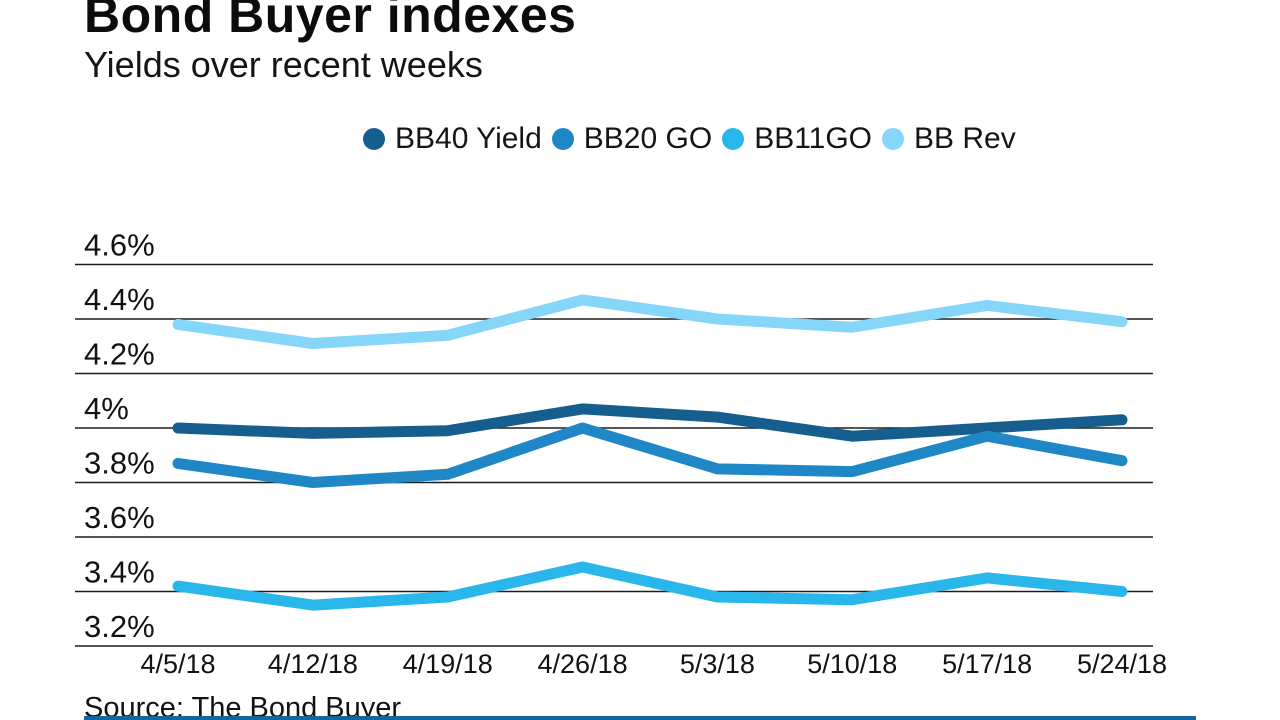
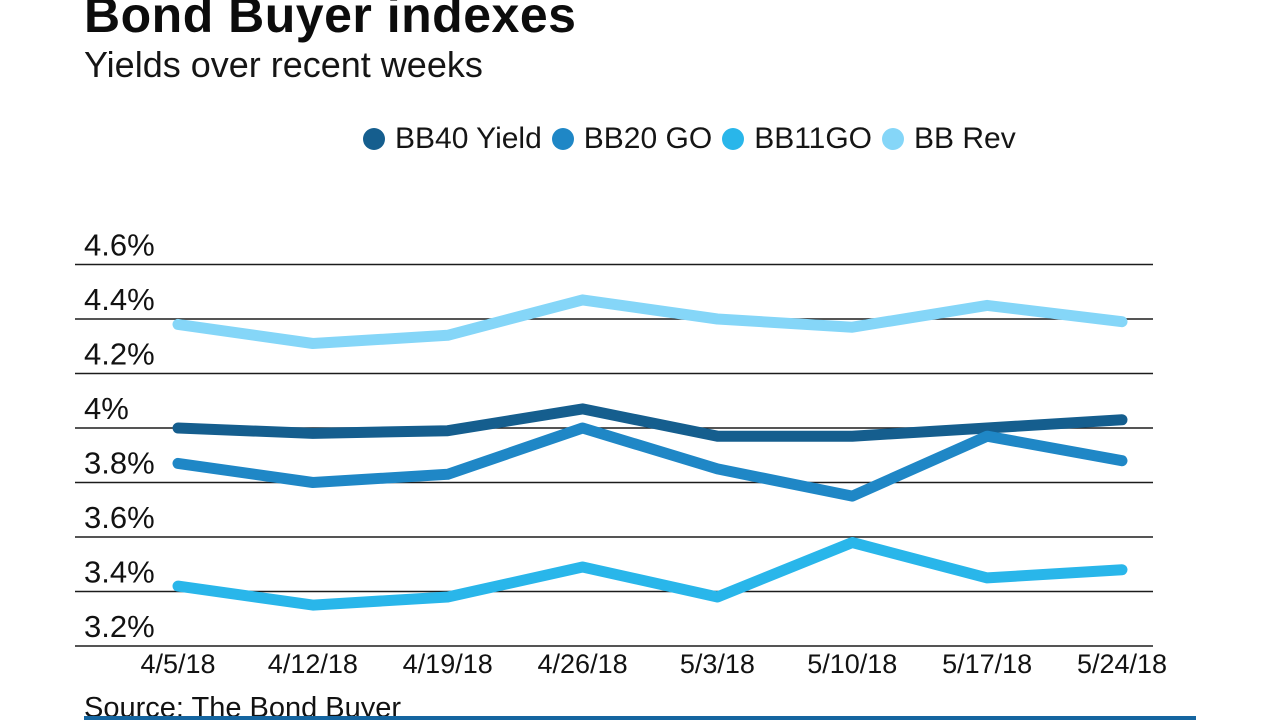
BB40 Yield/5/3/18: 4.04% -> 3.97%
BB20 GO/5/10/18: 3.84% -> 3.75%
BB11GO/5/10/18: 3.37% -> 3.58%
BB11GO/5/24/18: 3.40% -> 3.48%
